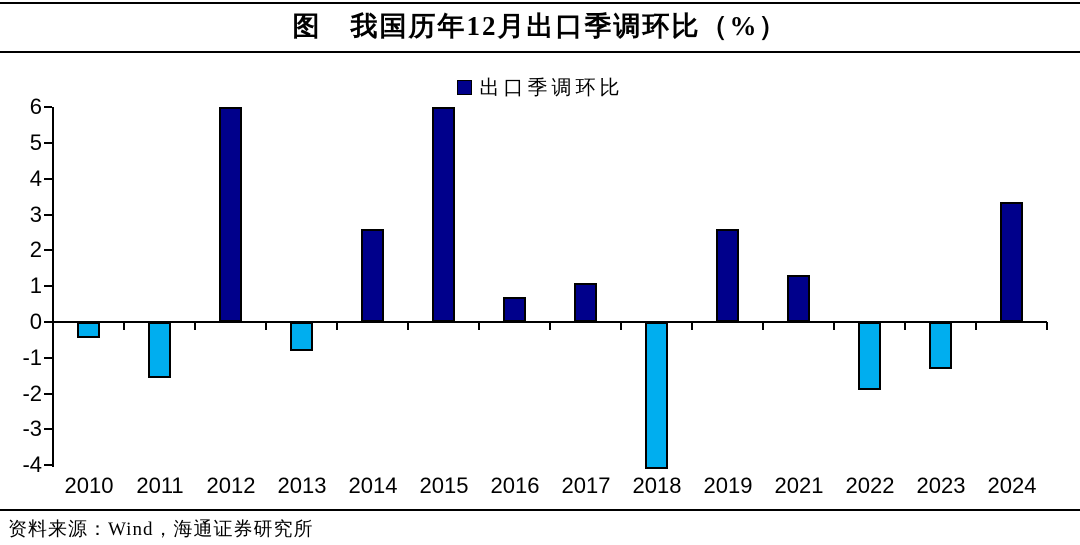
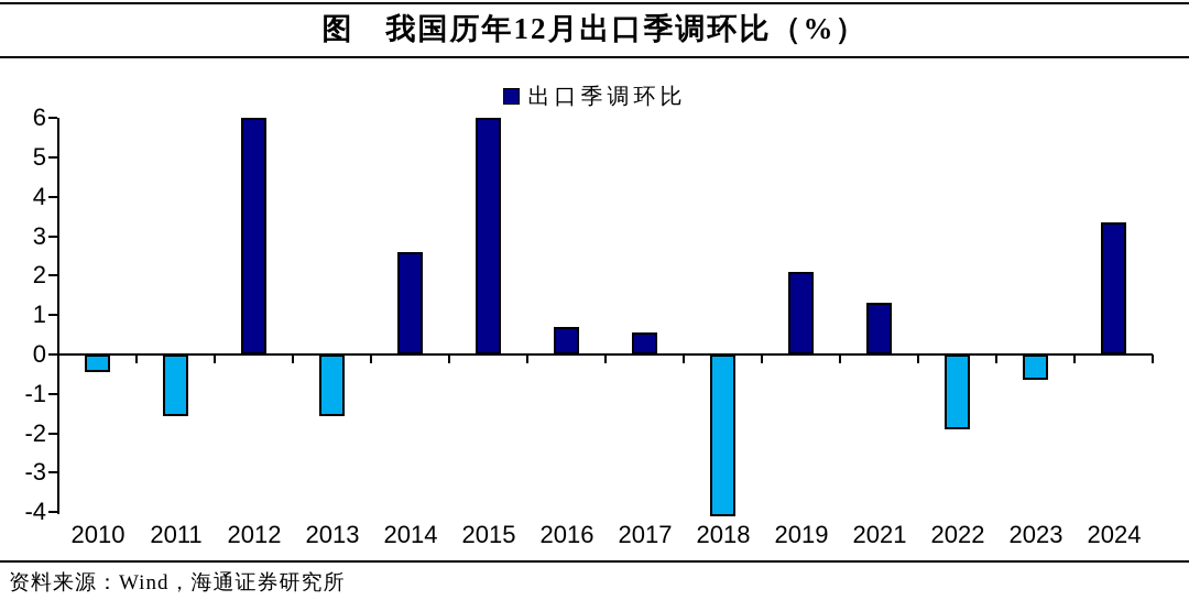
2013: -0.8 -> -1.6
2017: 1.1 -> 0.6
2019: 2.6 -> 2.1
2023: -1.3 -> -0.7
